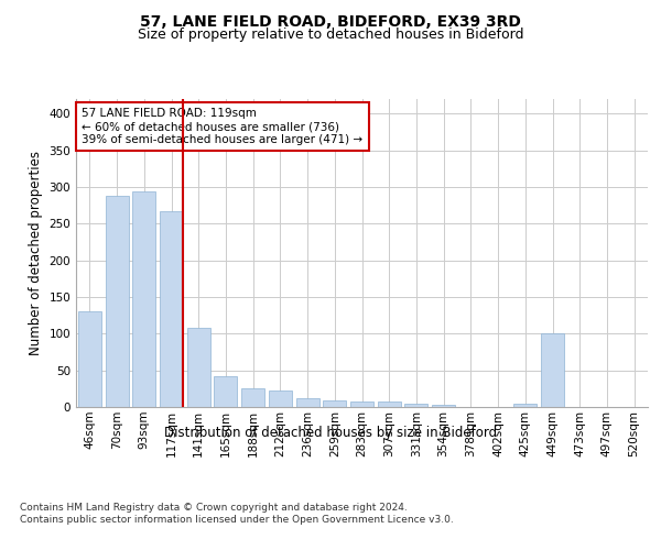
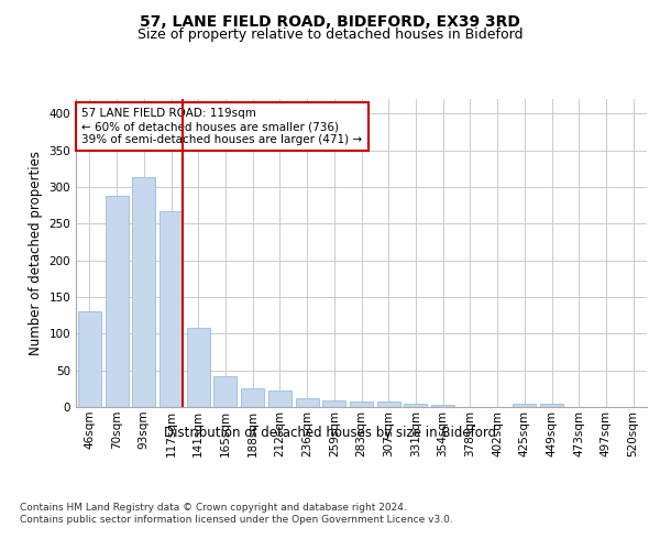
93sqm: 294 -> 313
449sqm: 100 -> 5
